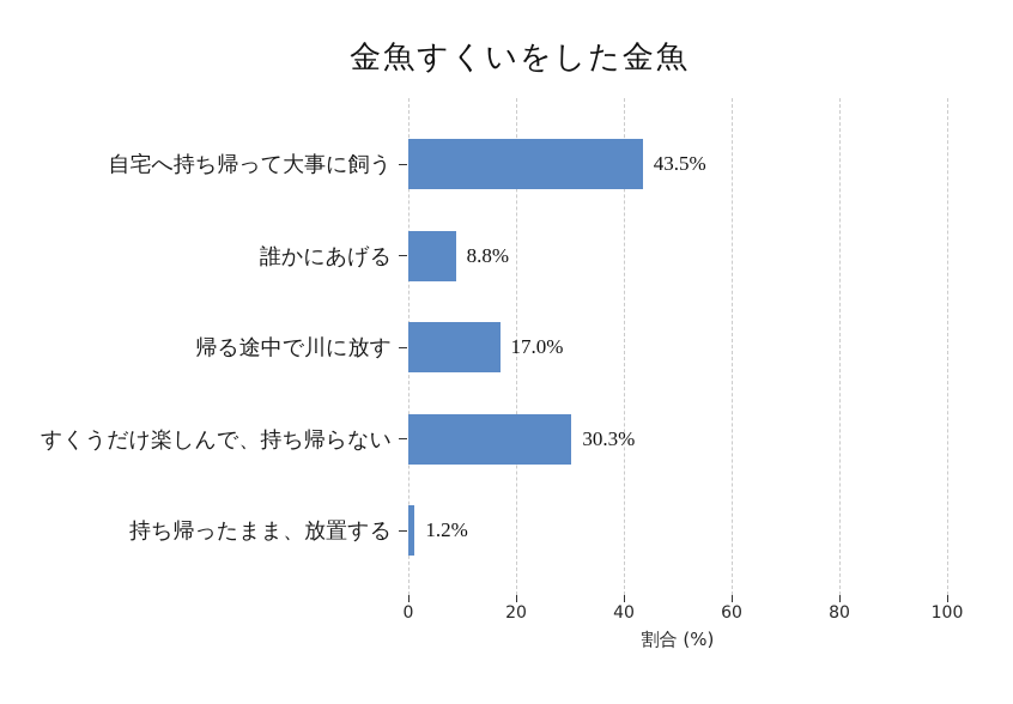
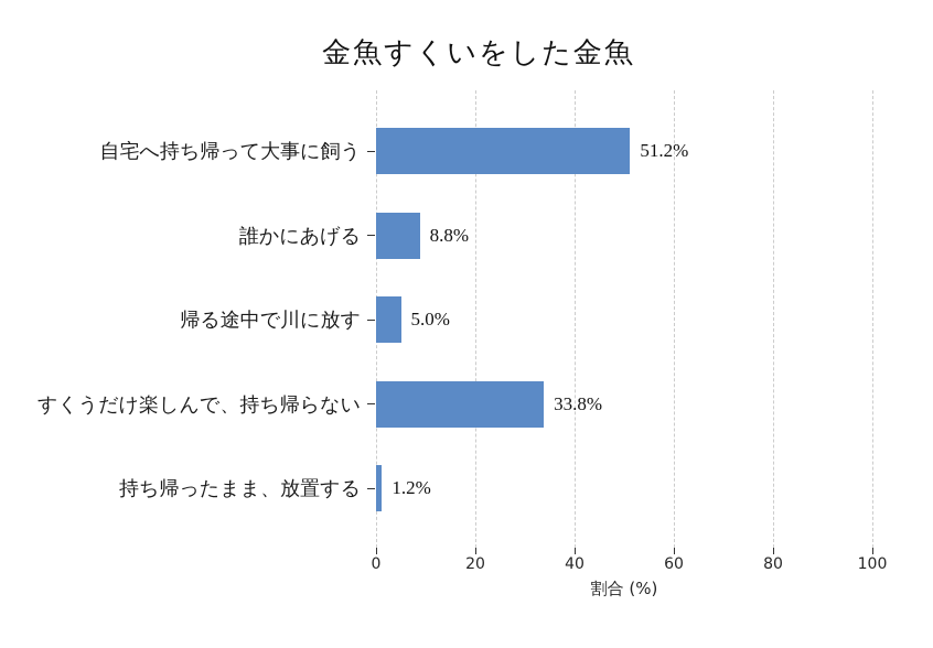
自宅へ持ち帰って大事に飼う: 43.5% -> 51.2%
帰る途中で川に放す: 17.0% -> 5.0%
すくうだけ楽しんで、持ち帰らない: 30.3% -> 33.8%
